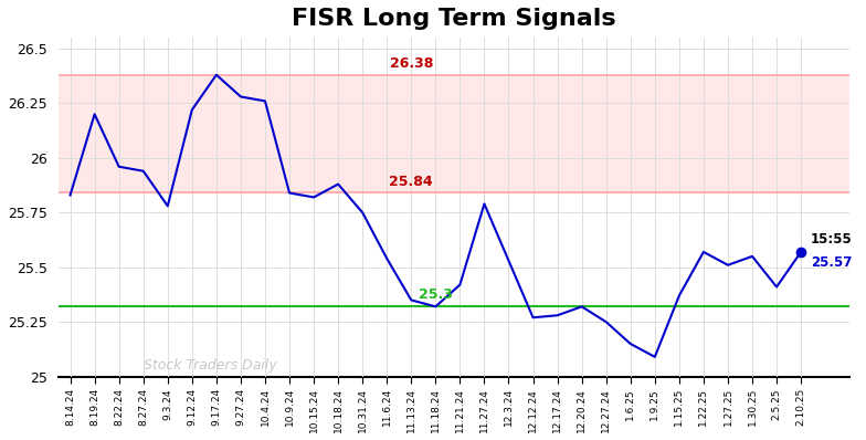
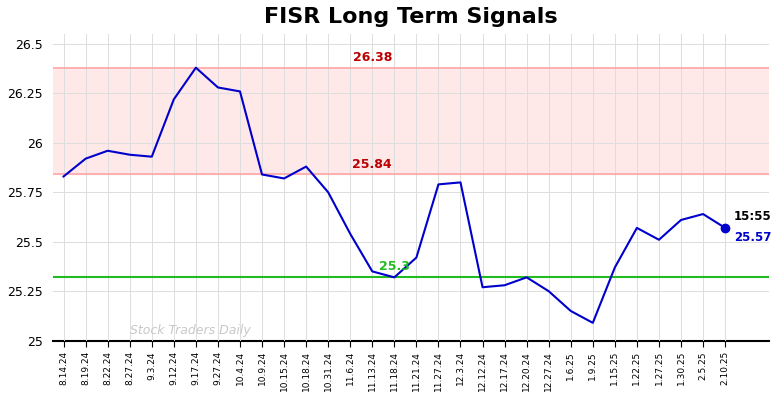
8.19.24: 26.20 -> 25.92
9.3.24: 25.78 -> 25.93
12.3.24: 25.53 -> 25.80
1.30.25: 25.55 -> 25.61
2.5.25: 25.41 -> 25.64
